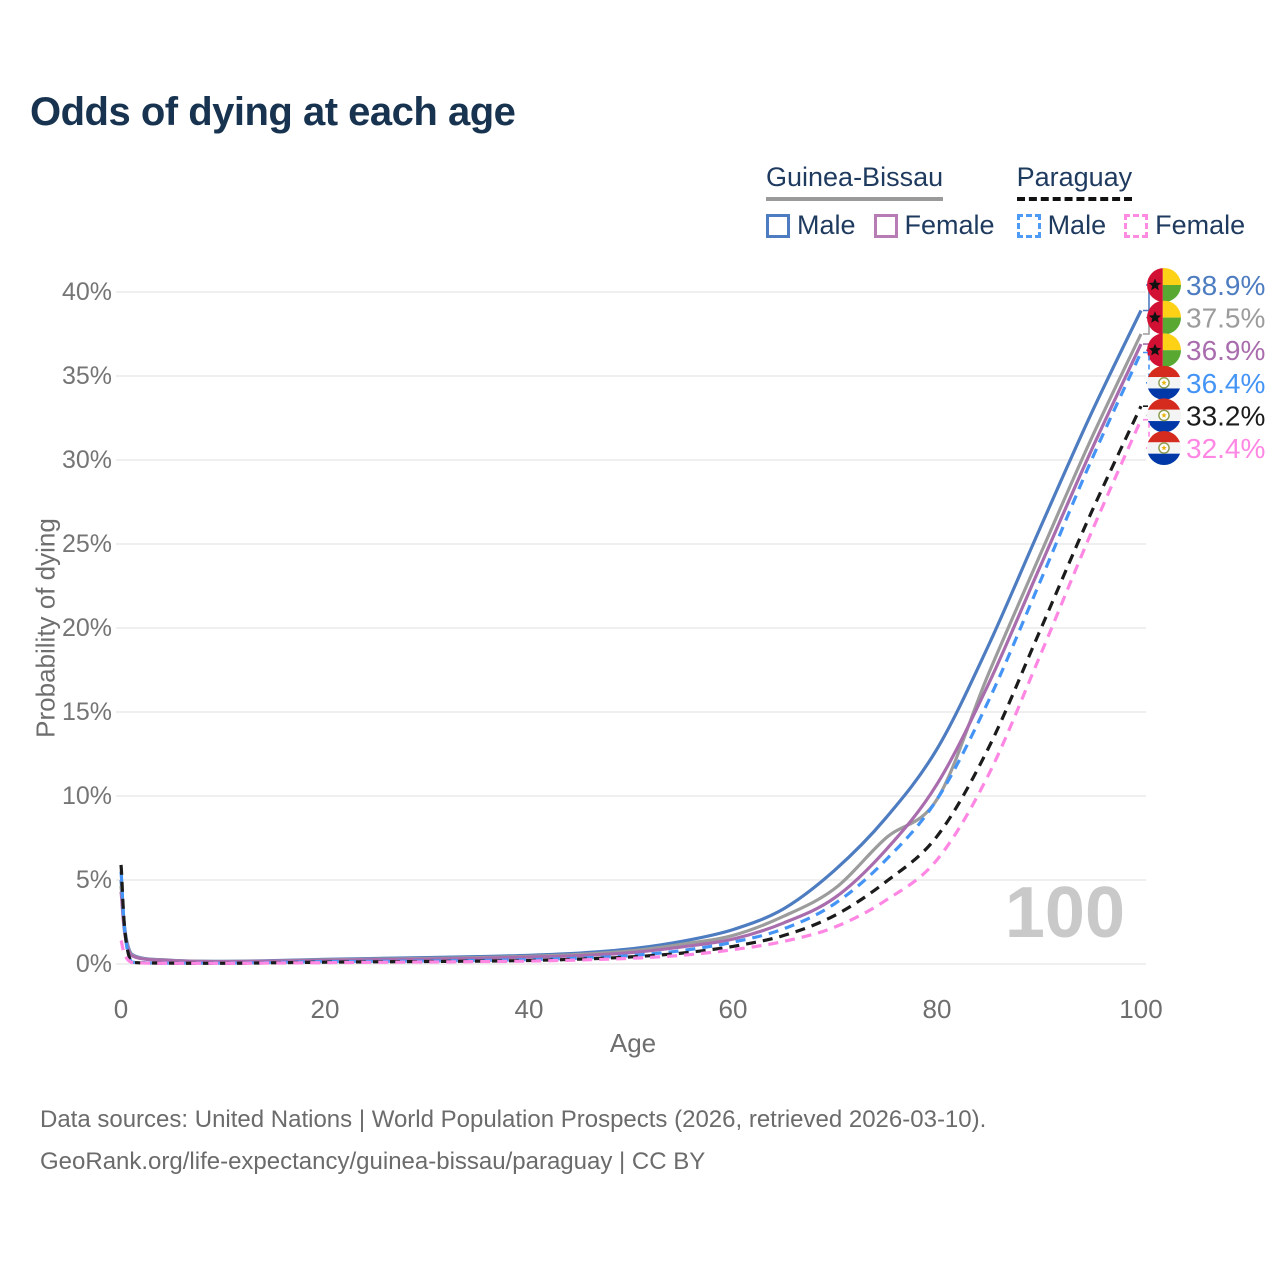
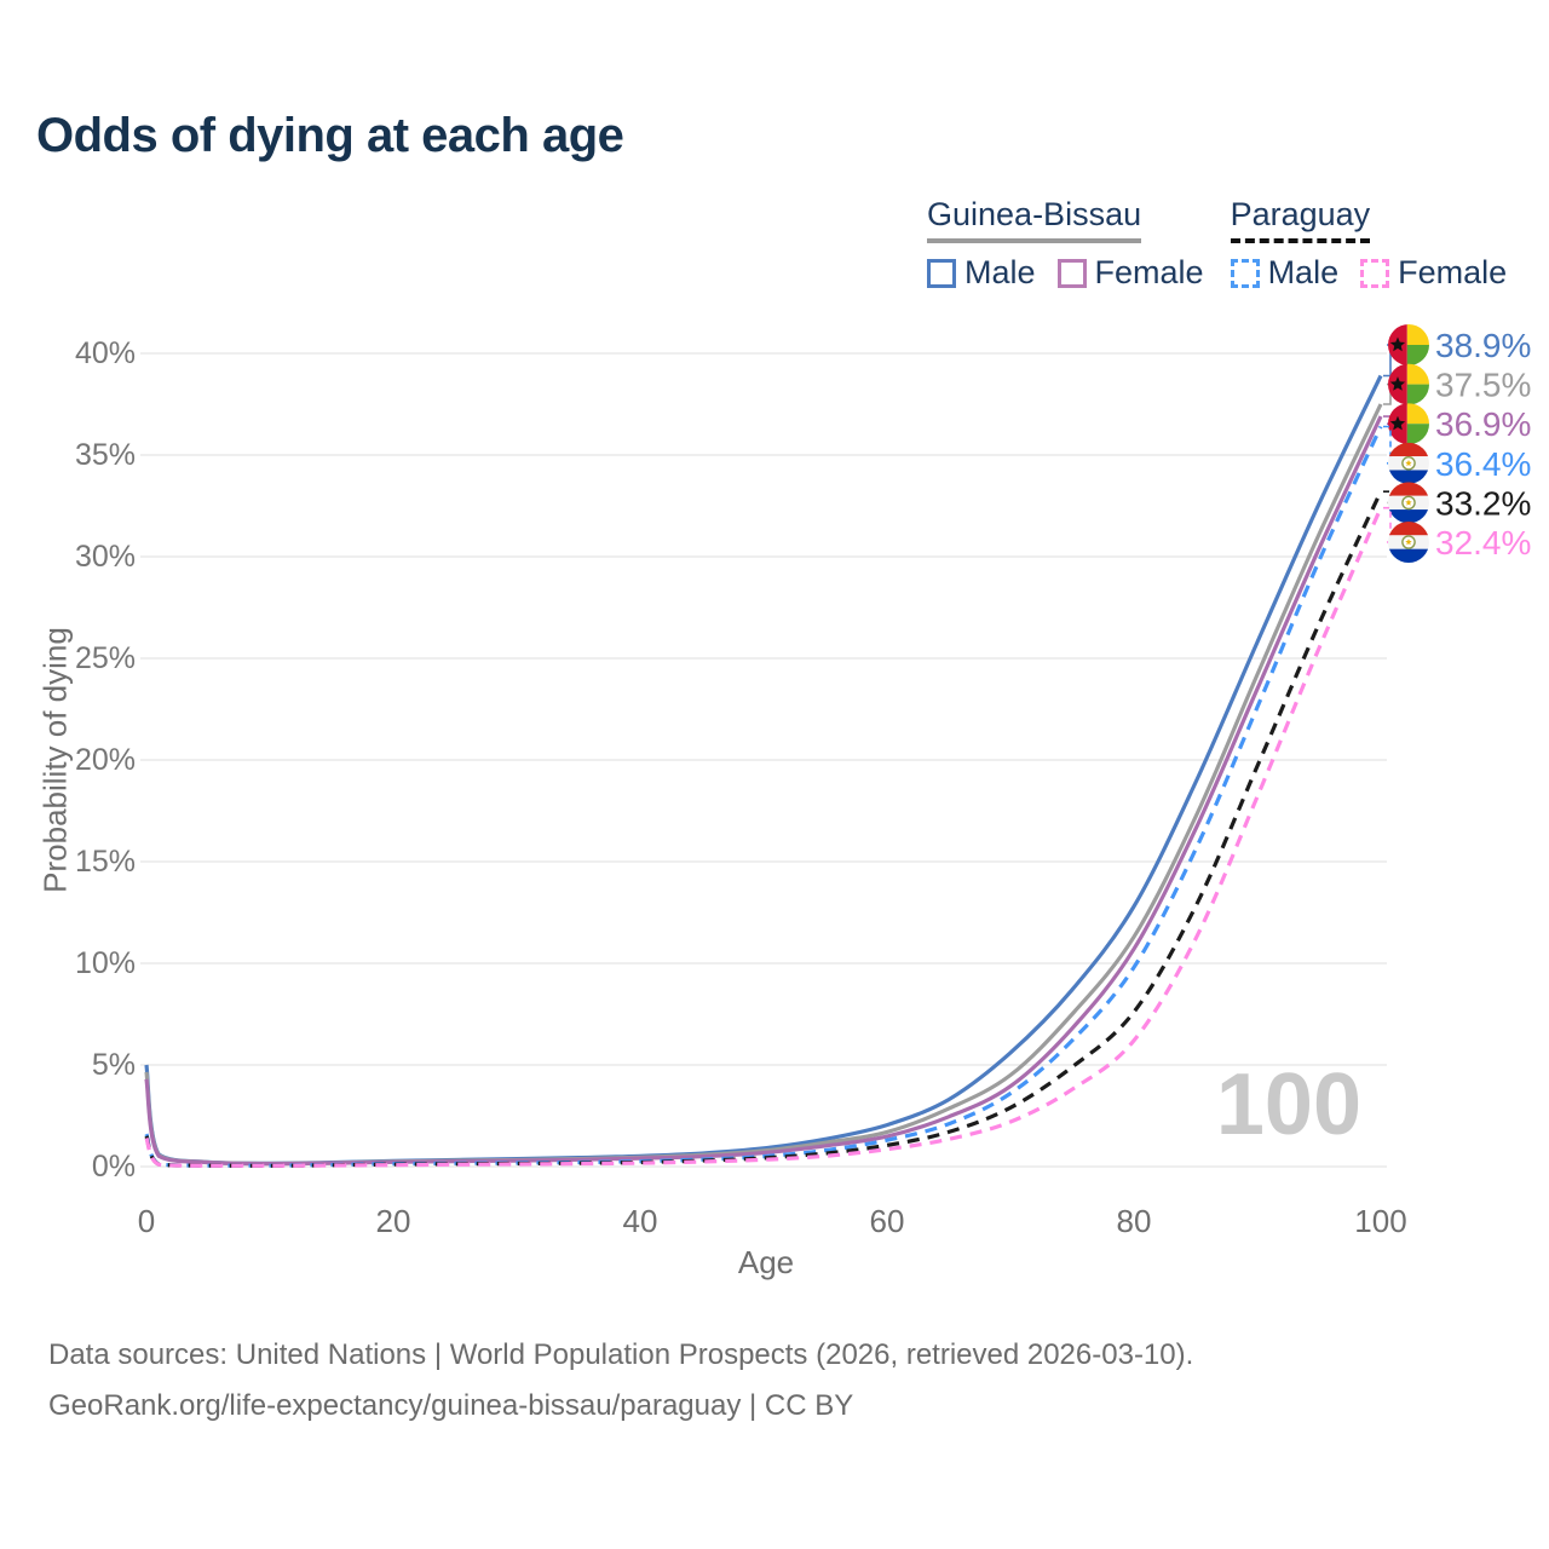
Paraguay Male/0: 5.5% -> 1.6%
Paraguay/0: 5.9% -> 1.5%
Guinea-Bissau/80: 9.8% -> 11.3%
